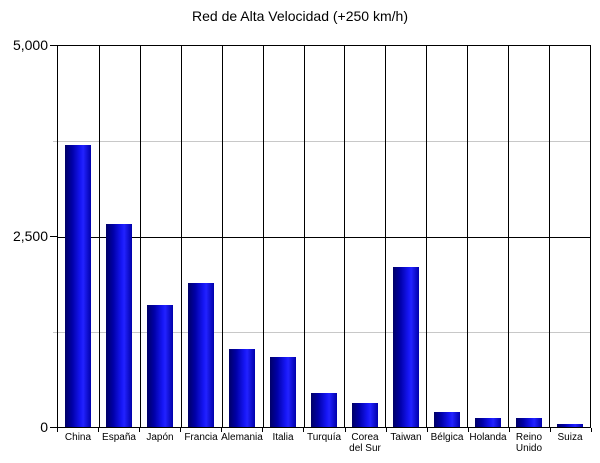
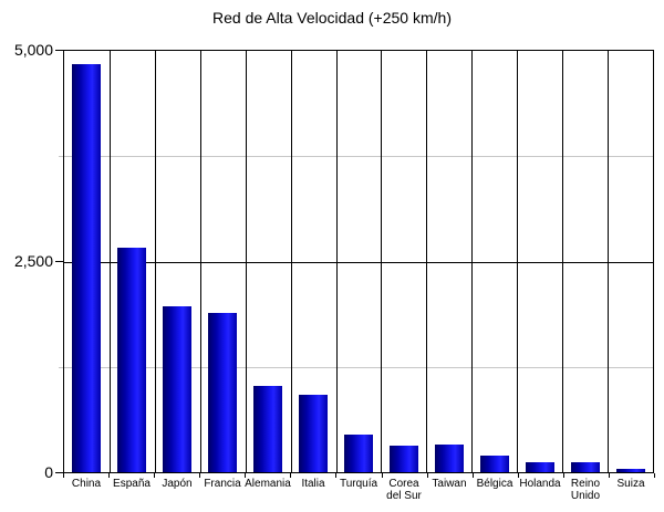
China: 3700 -> 4800
Japón: 1600 -> 2000
Taiwan: 2100 -> 300
